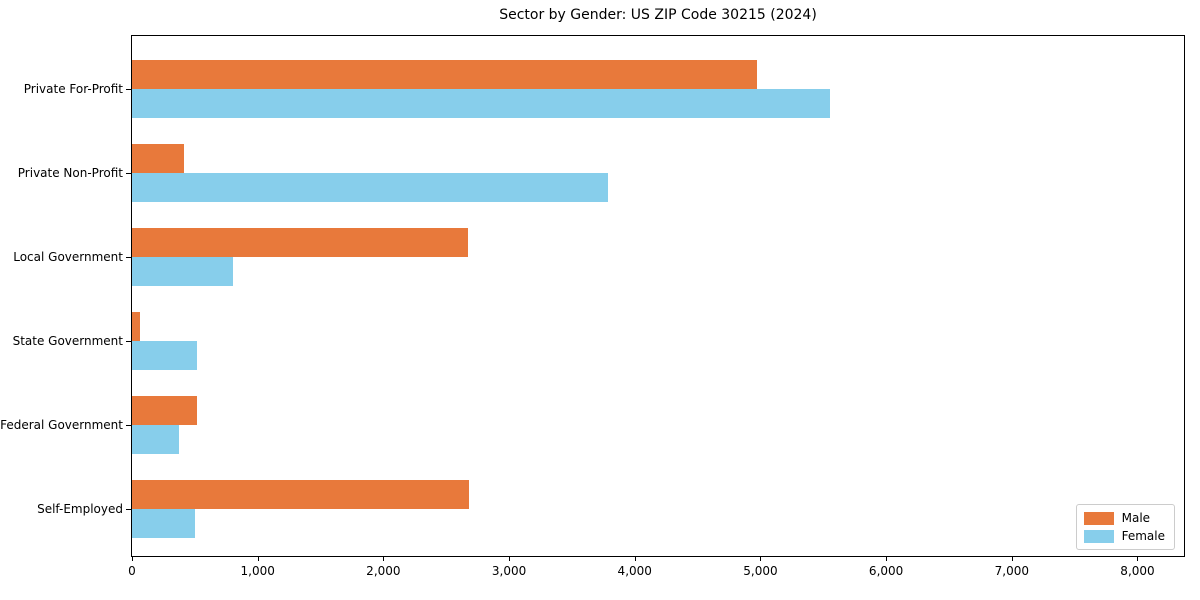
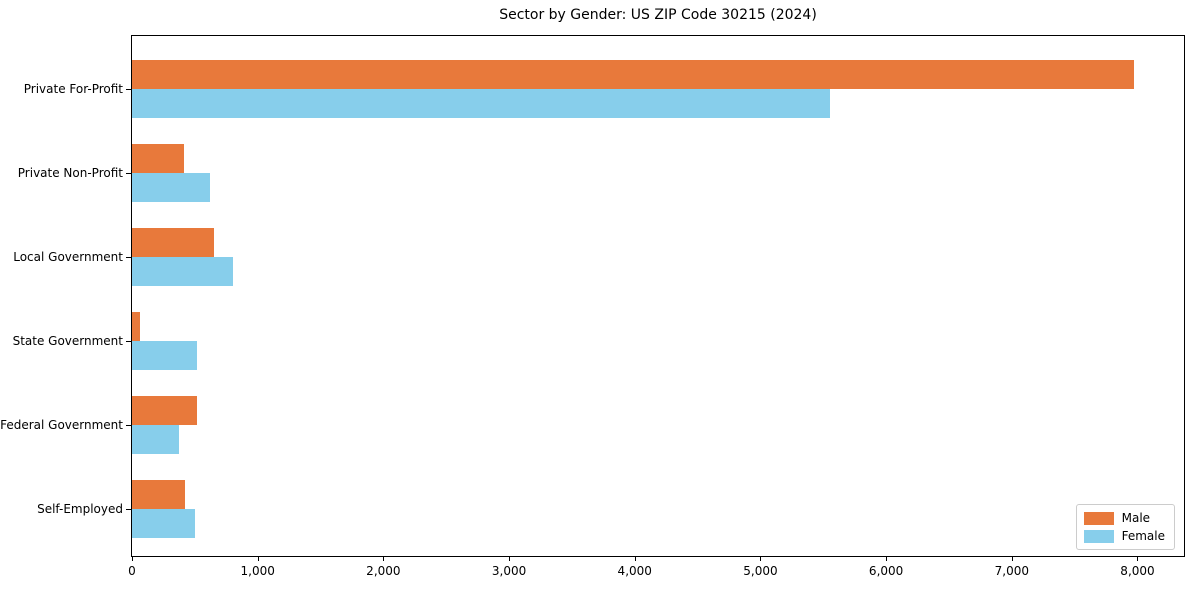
Male/Private For-Profit: 4970 -> 7970
Female/Private Non-Profit: 3790 -> 620
Male/Local Government: 2670 -> 650
Male/Self-Employed: 2680 -> 420
